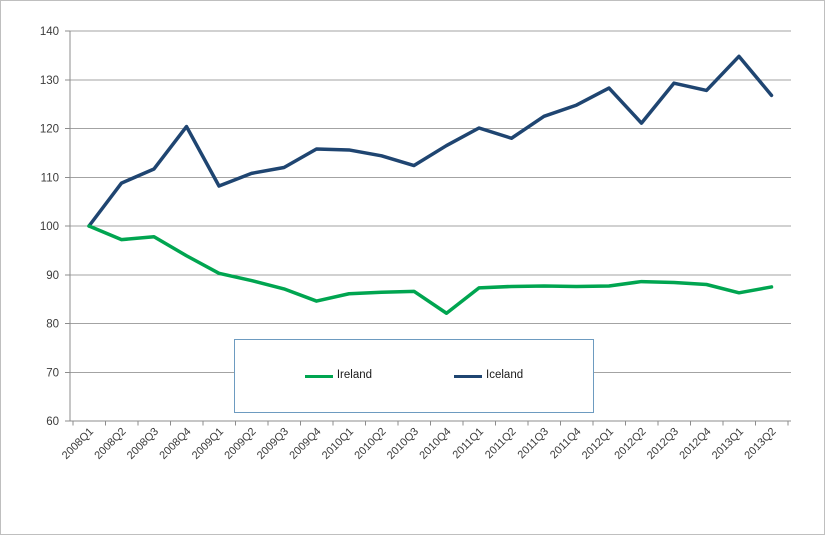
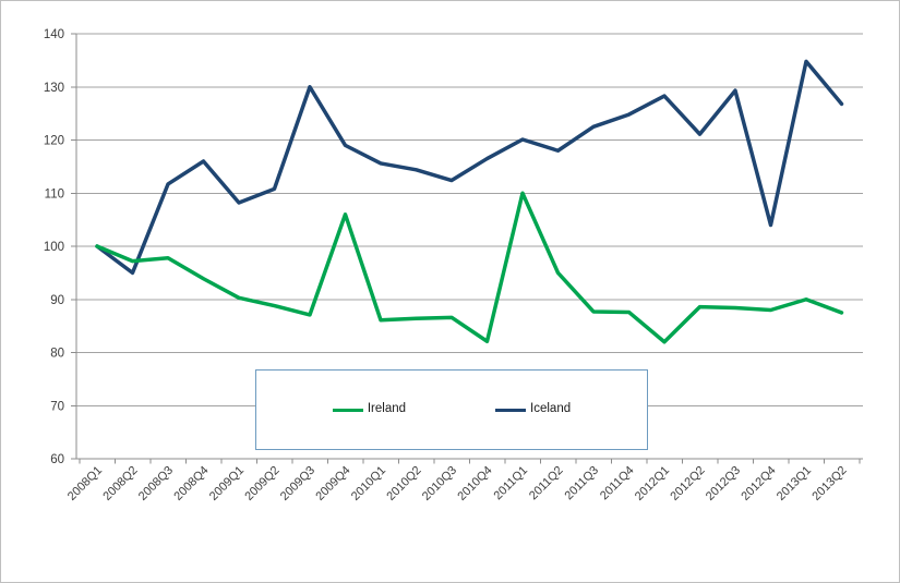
Iceland/2008Q2: 109 -> 95
Iceland/2008Q4: 120 -> 116
Iceland/2009Q3: 112 -> 130
Ireland/2009Q4: 85 -> 106
Iceland/2009Q4: 116 -> 119
Ireland/2011Q1: 87 -> 110
Ireland/2011Q2: 88 -> 95
Ireland/2012Q1: 88 -> 82
Iceland/2012Q4: 128 -> 104
Ireland/2013Q1: 86 -> 90
